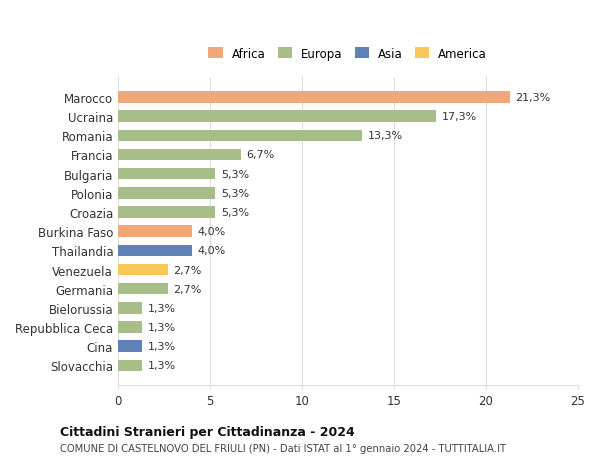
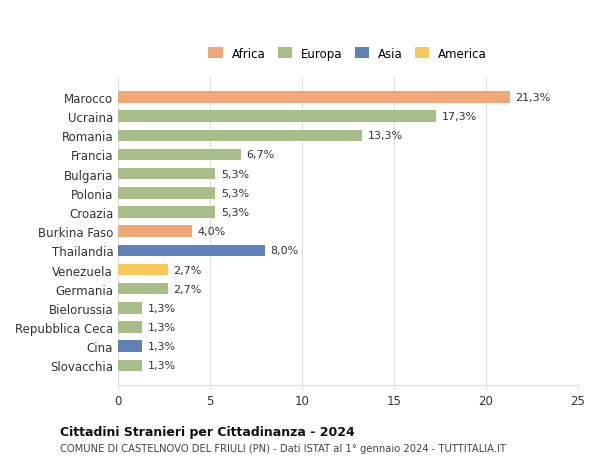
Thailandia: 4,0% -> 8,0%
